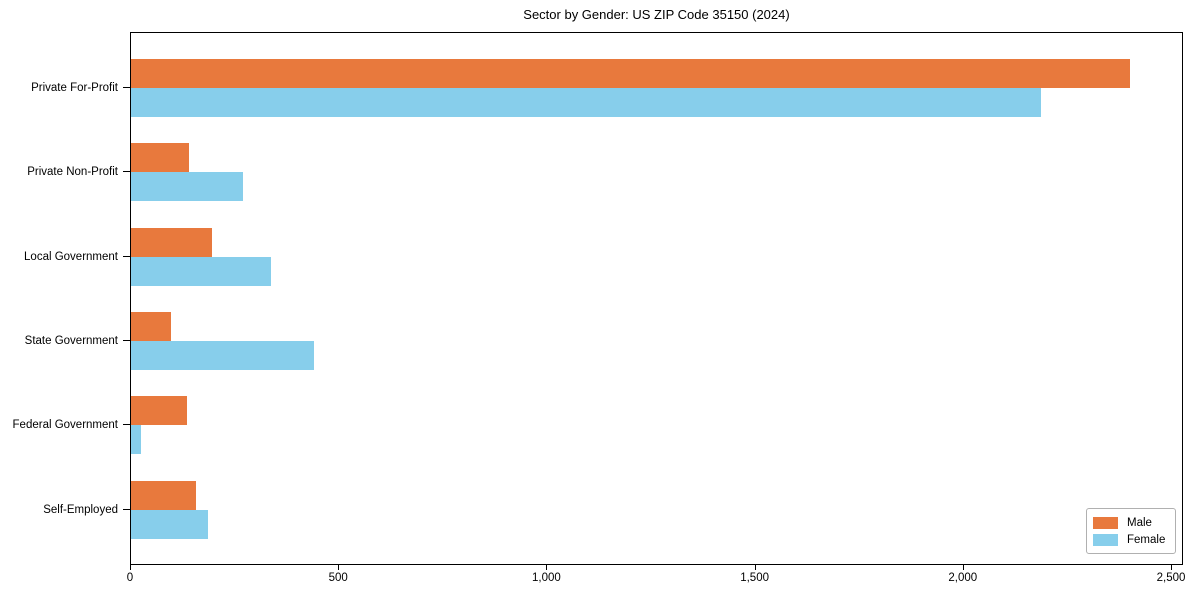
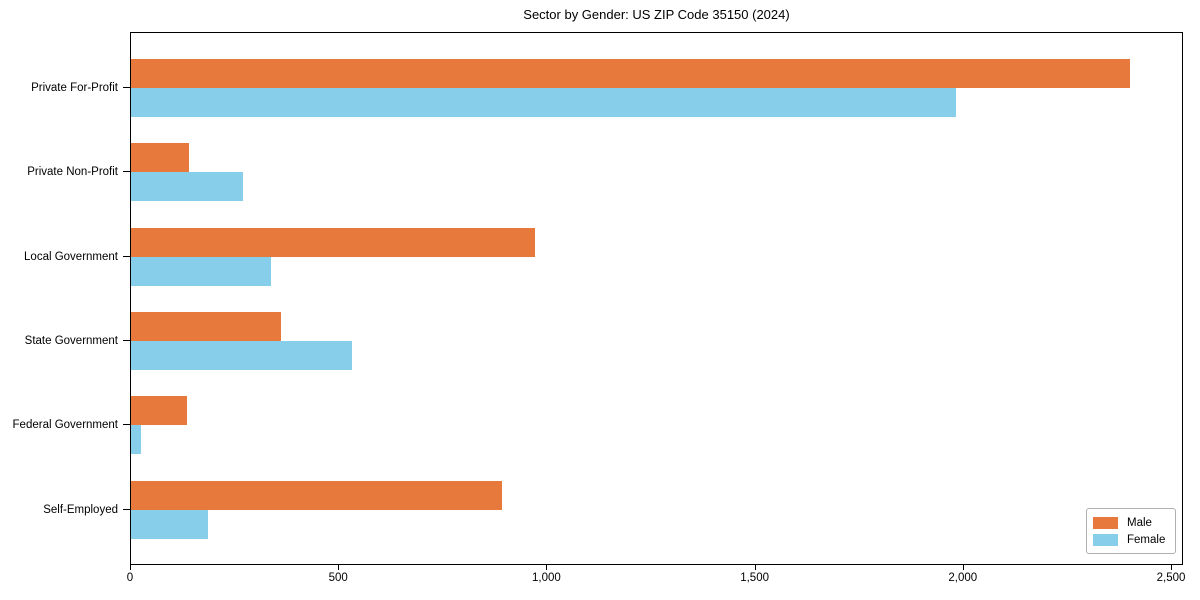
Female/Private For-Profit: 2180 -> 1980
Male/Local Government: 200 -> 970
Male/State Government: 100 -> 360
Female/State Government: 440 -> 530
Male/Self-Employed: 160 -> 890
